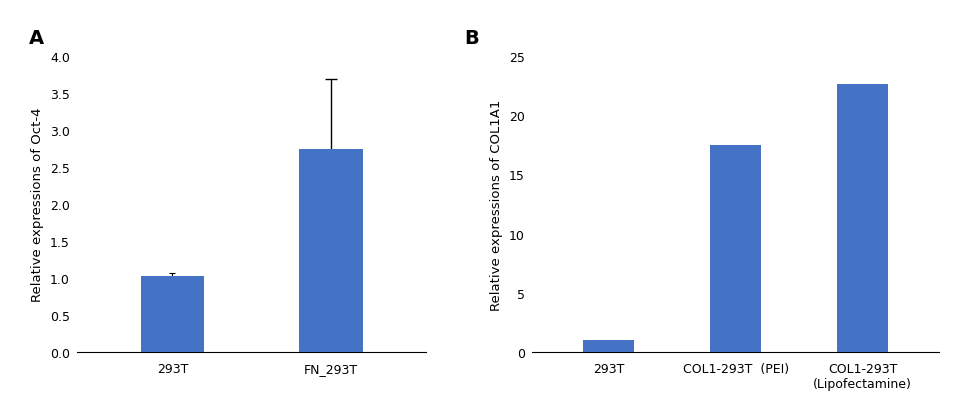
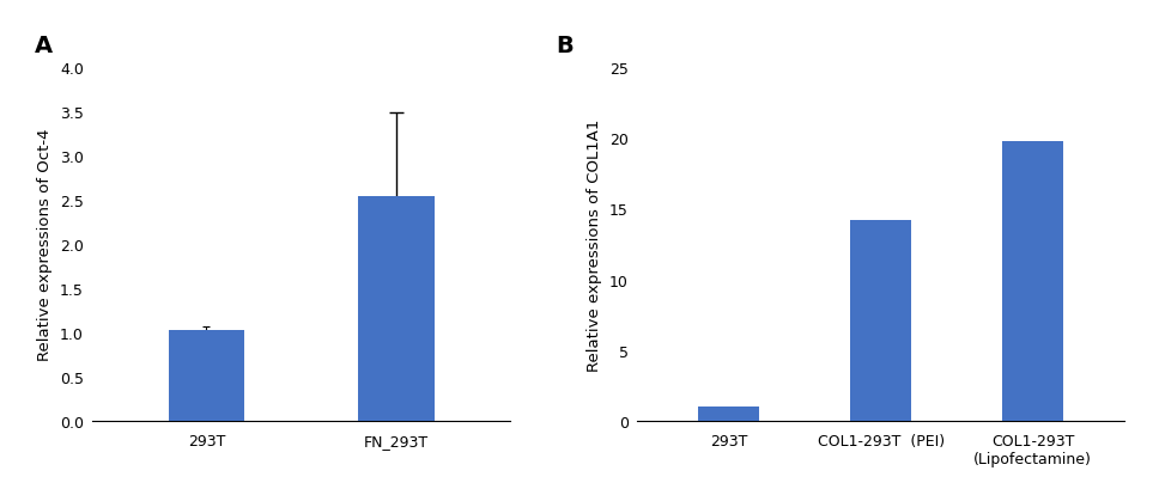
FN_293T: 2.75 -> 2.54
COL1-293T (PEI): 17.5 -> 14.2
COL1-293T (Lipofectamine): 22.7 -> 19.8
